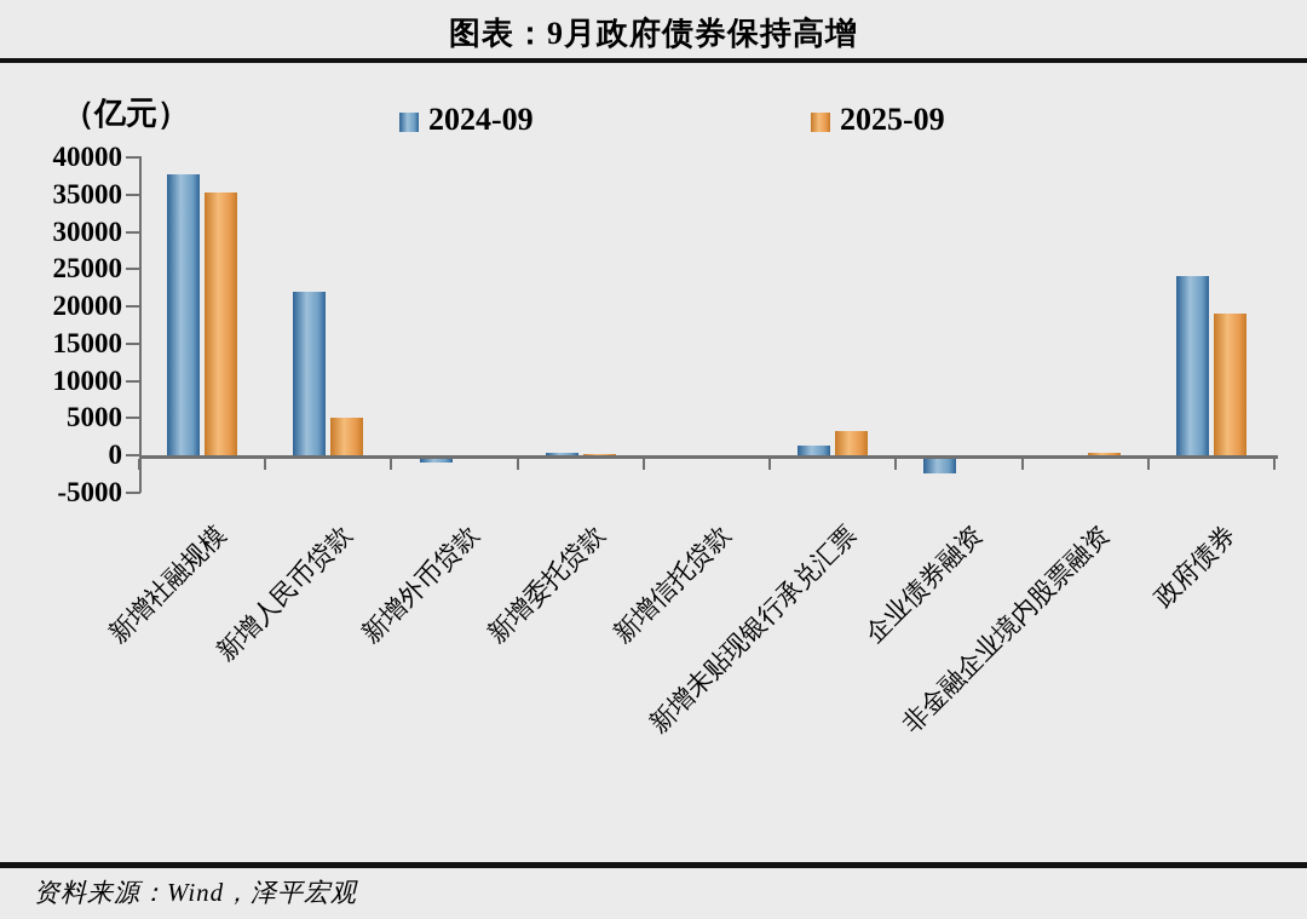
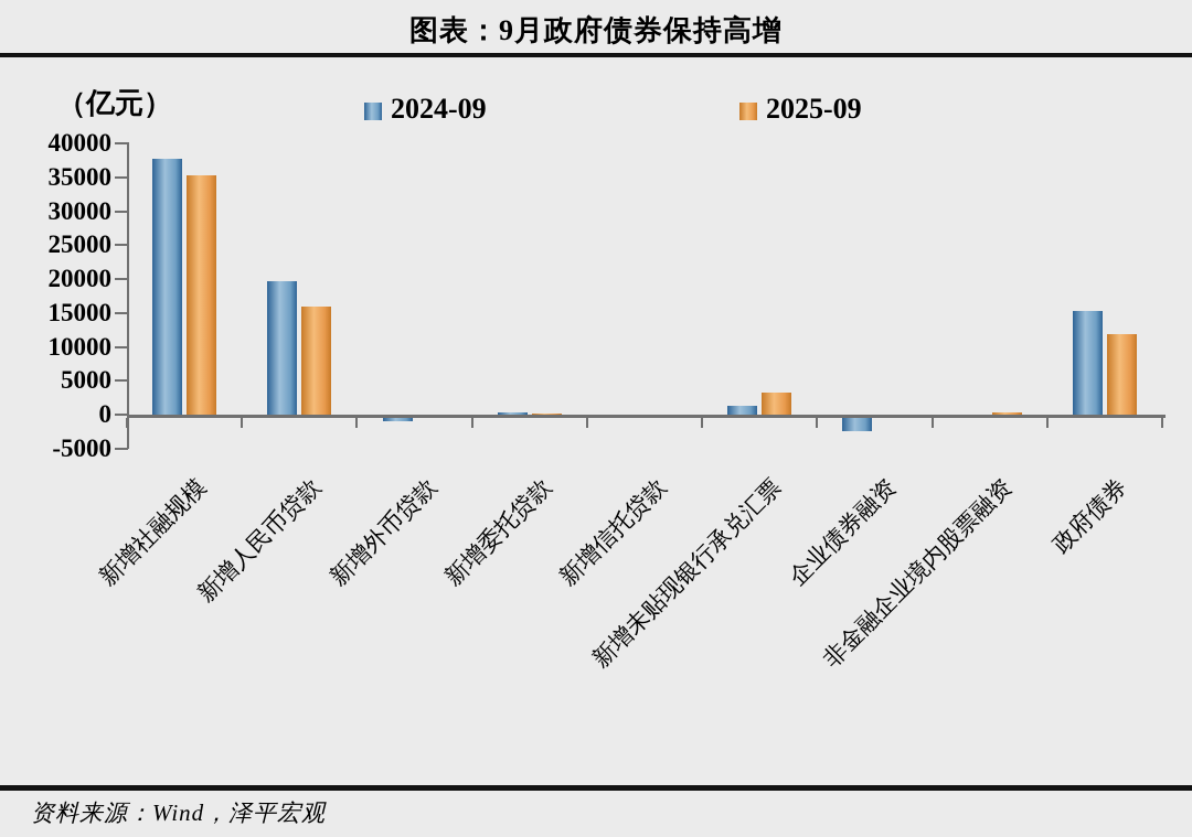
2024-09/新增人民币贷款: 22000 -> 20000
2025-09/新增人民币贷款: 5000 -> 16000
2024-09/政府债券: 24000 -> 15000
2025-09/政府债券: 19000 -> 12000
